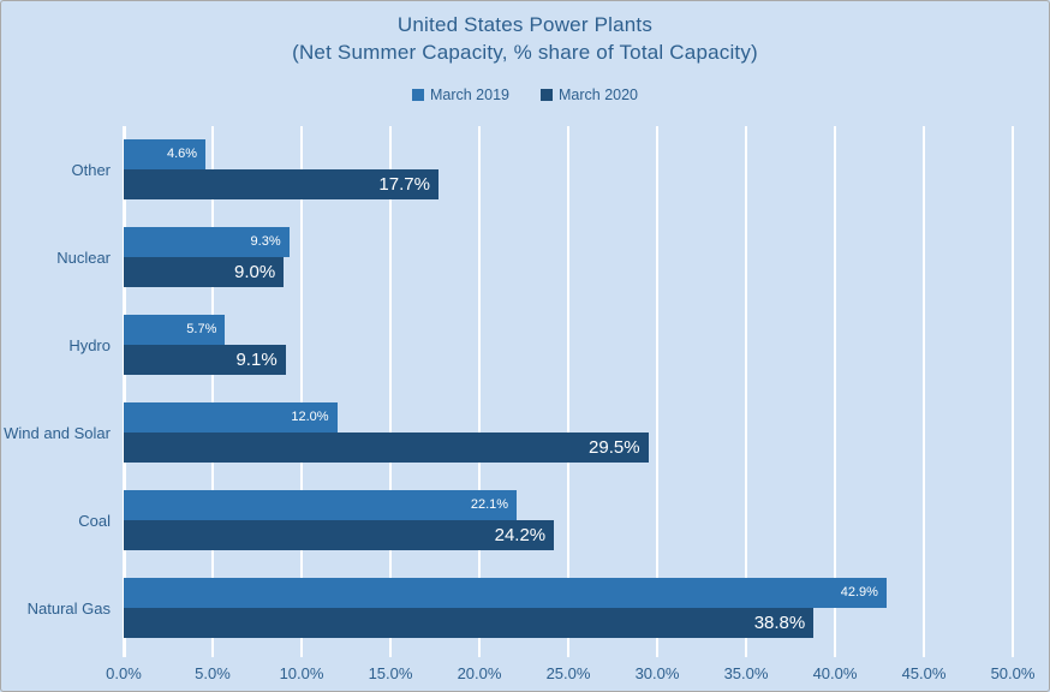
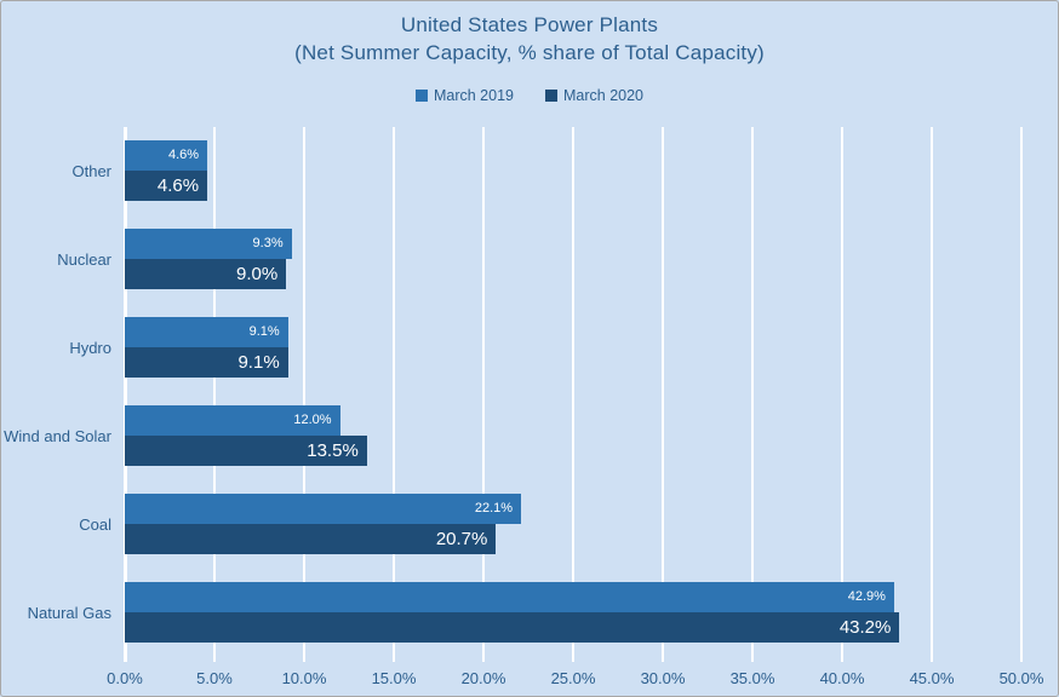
March 2020/Other: 17.7% -> 4.6%
March 2019/Hydro: 5.7% -> 9.1%
March 2020/Wind and Solar: 29.5% -> 13.5%
March 2020/Coal: 24.2% -> 20.7%
March 2020/Natural Gas: 38.8% -> 43.2%
